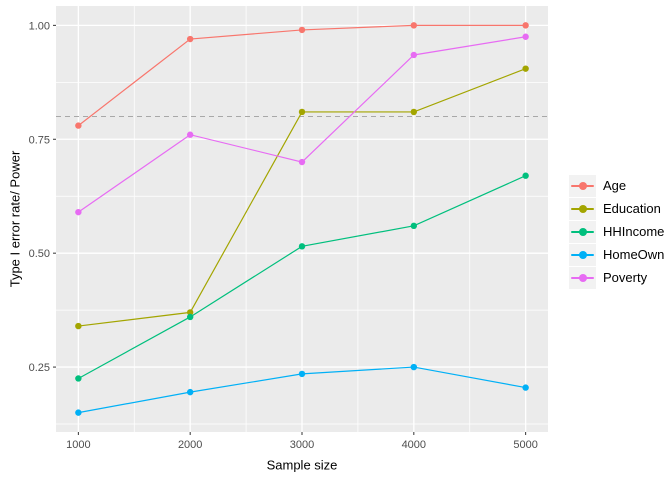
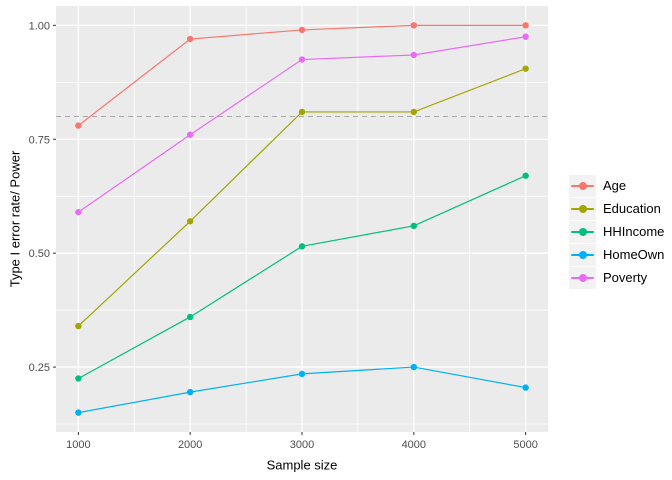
Education/2000: 0.37 -> 0.57
Poverty/3000: 0.70 -> 0.93
